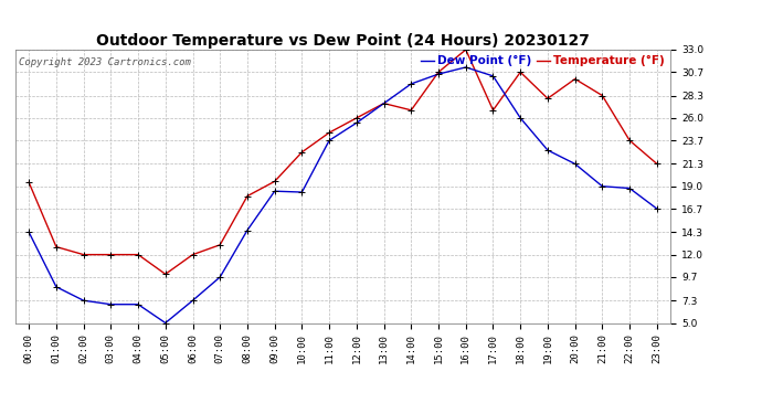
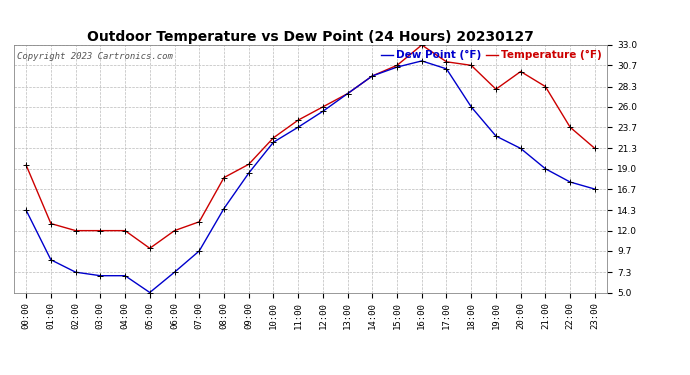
Dew Point (°F)/10:00: 18.4 -> 22.0
Temperature (°F)/14:00: 26.8 -> 29.5
Temperature (°F)/17:00: 26.8 -> 31.1
Dew Point (°F)/22:00: 18.8 -> 17.5
